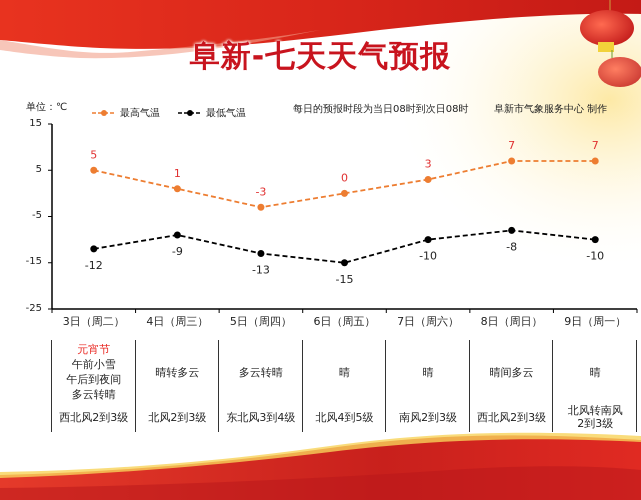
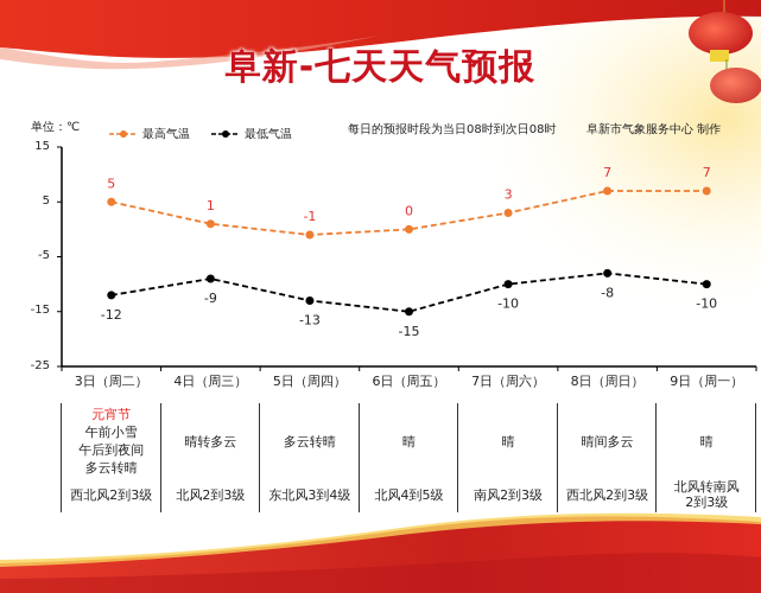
最高气温/5日（周四）: -3 -> -1
